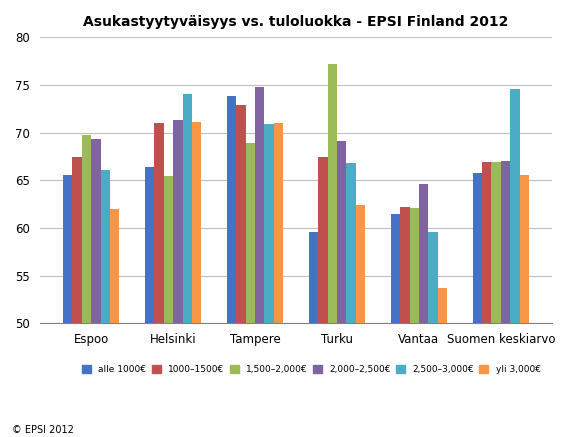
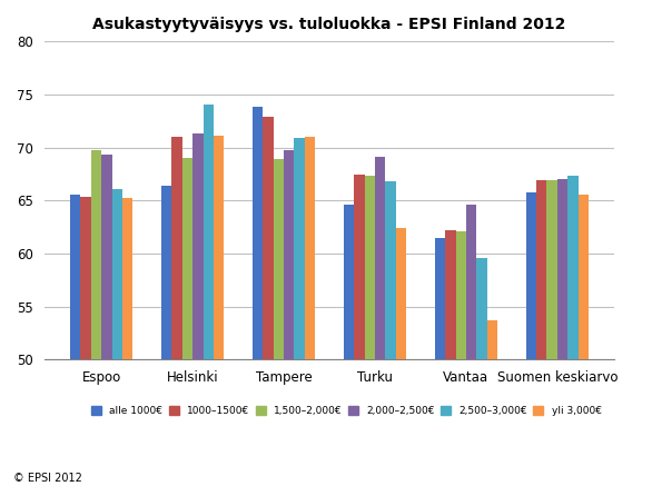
1000–1500€/Espoo: 67.4 -> 65.3
yli 3,000€/Espoo: 62.0 -> 65.2
1,500–2,000€/Helsinki: 65.4 -> 69.0
2,000–2,500€/Tampere: 74.8 -> 69.7
alle 1000€/Turku: 59.6 -> 64.6
1,500–2,000€/Turku: 77.2 -> 67.3
2,500–3,000€/Suomen keskiarvo: 74.6 -> 67.3
